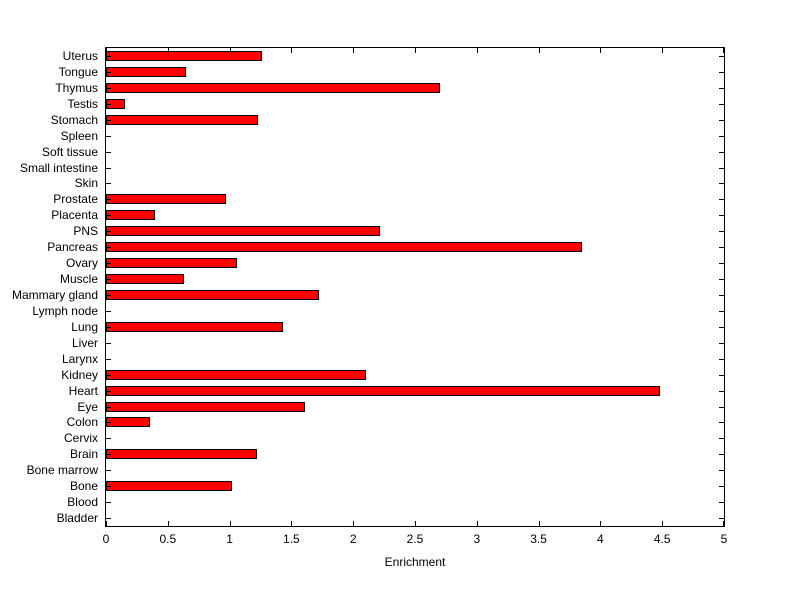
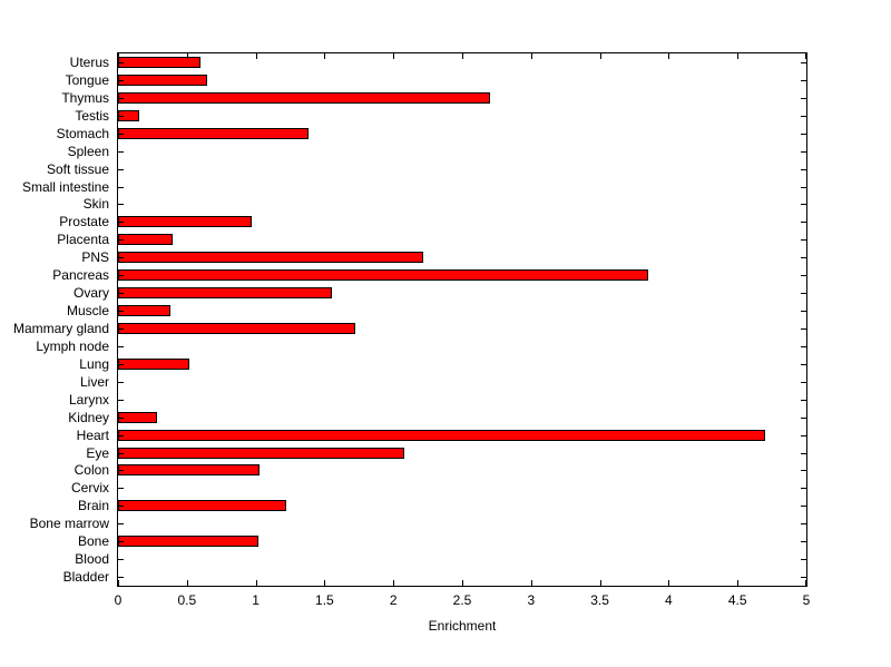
Uterus: 1.26 -> 0.60
Stomach: 1.23 -> 1.38
Ovary: 1.06 -> 1.55
Muscle: 0.63 -> 0.38
Lung: 1.43 -> 0.52
Kidney: 2.10 -> 0.28
Heart: 4.48 -> 4.70
Eye: 1.61 -> 2.08
Colon: 0.36 -> 1.03
